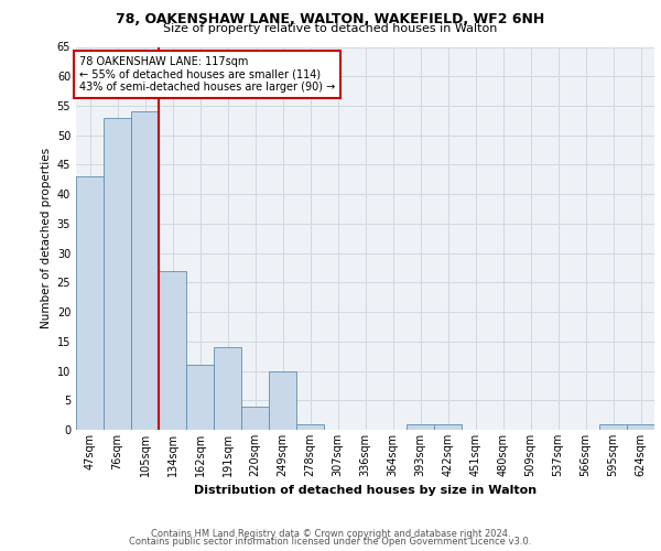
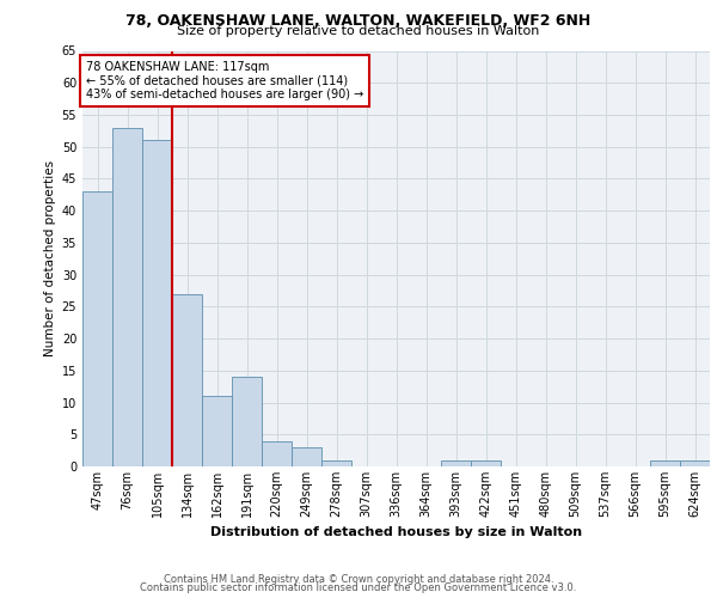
105sqm: 54 -> 51
249sqm: 10 -> 3
